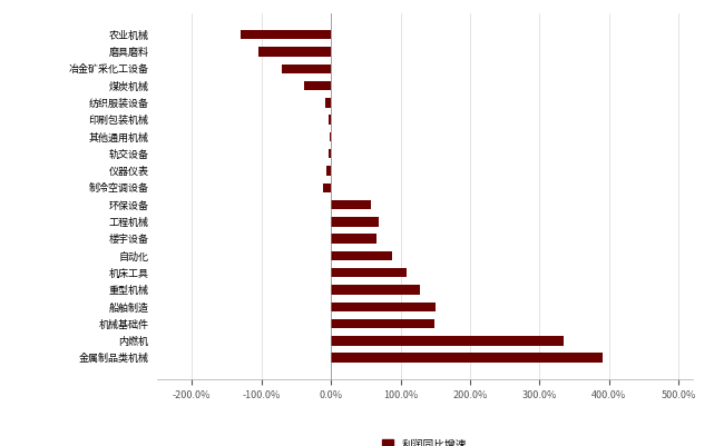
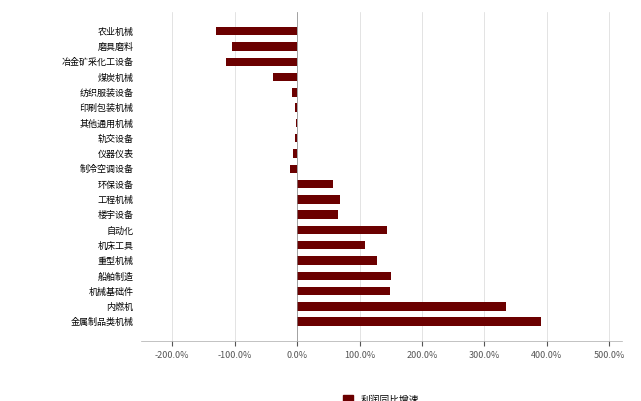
冶金矿采化工设备: -70% -> -114%
自动化: 88% -> 144%
